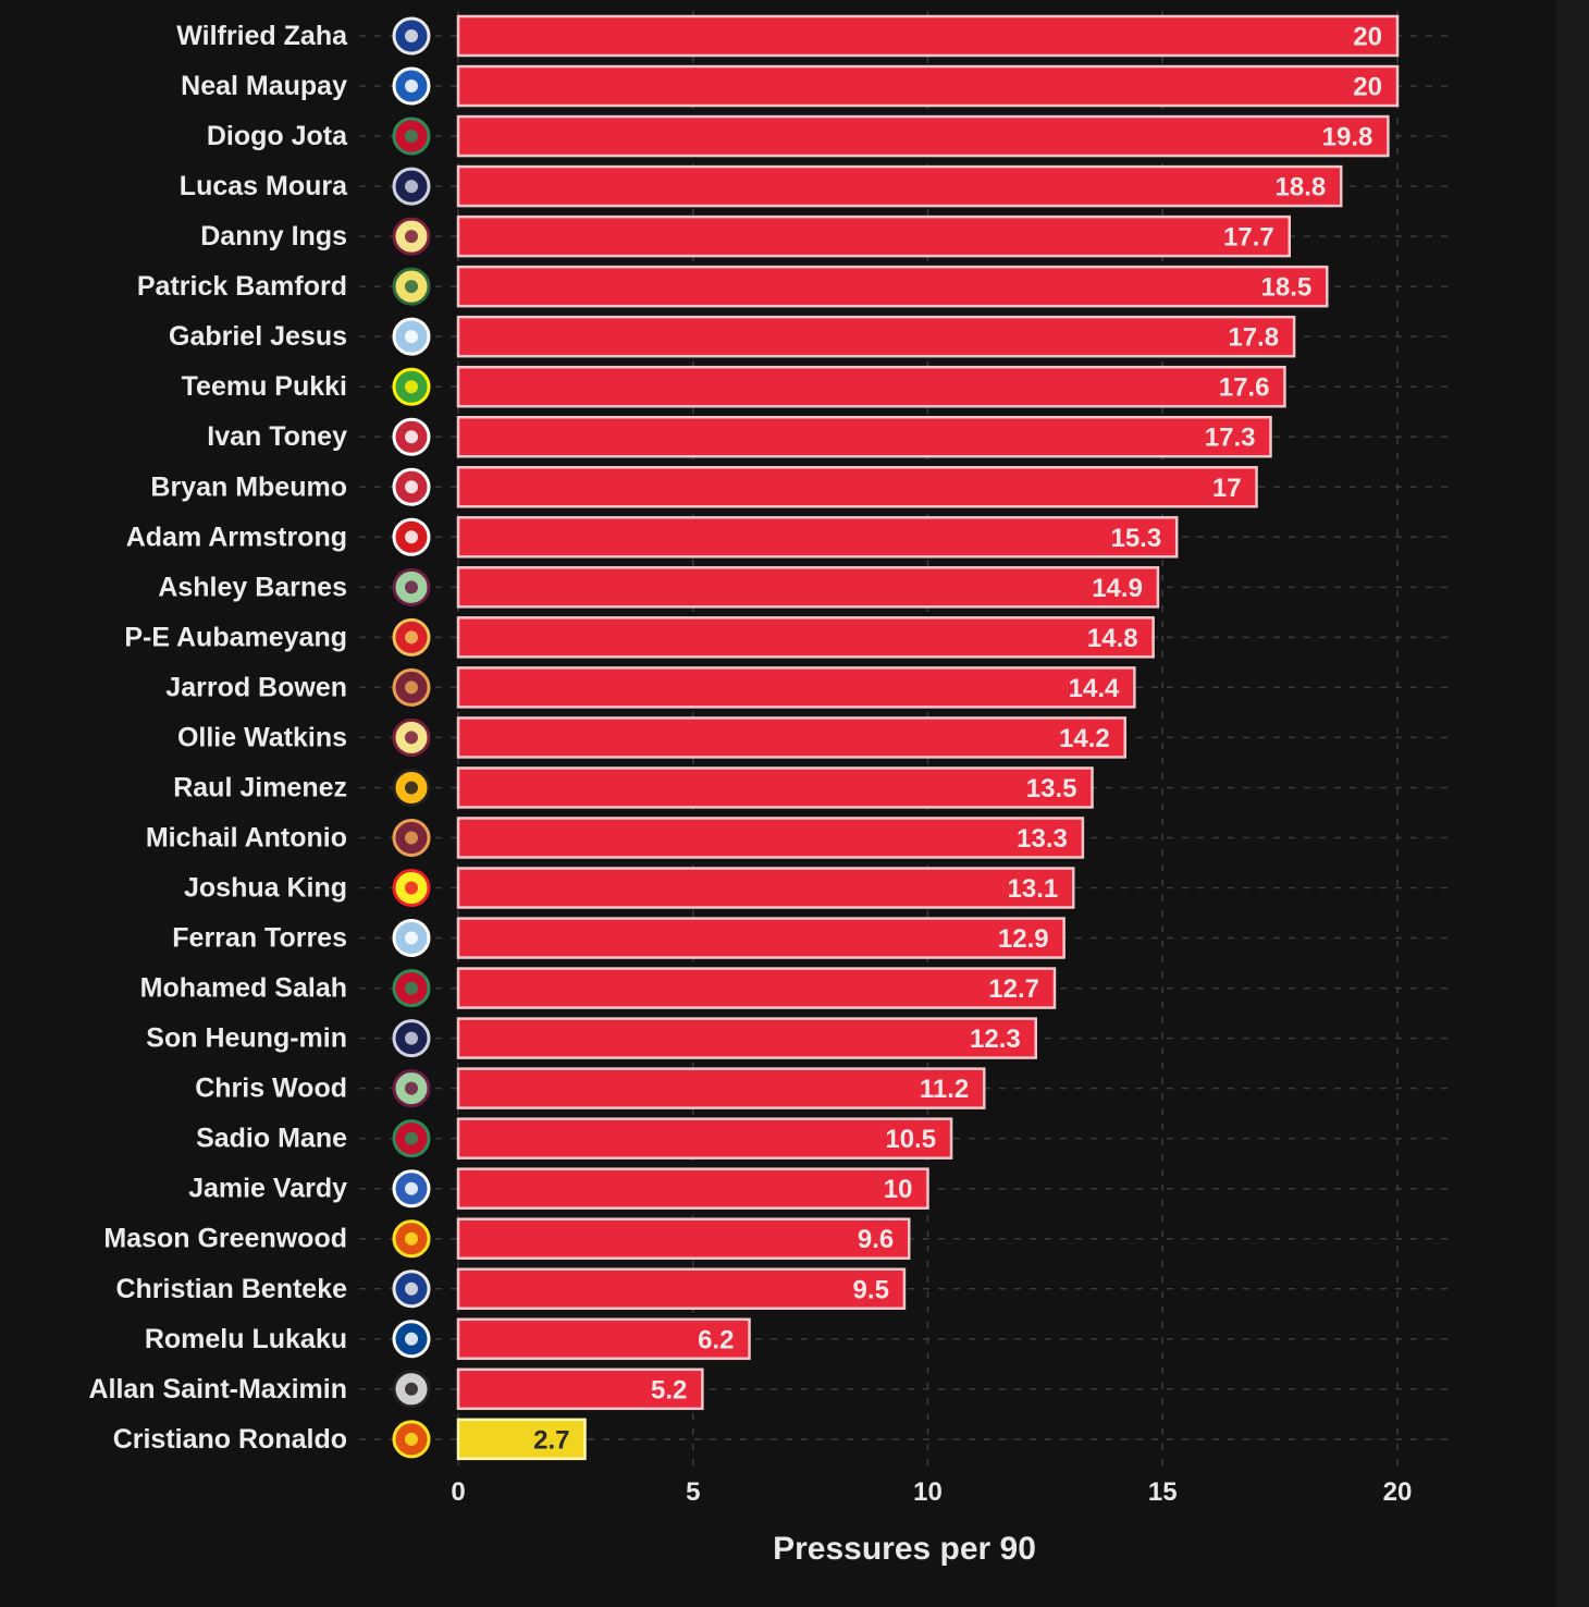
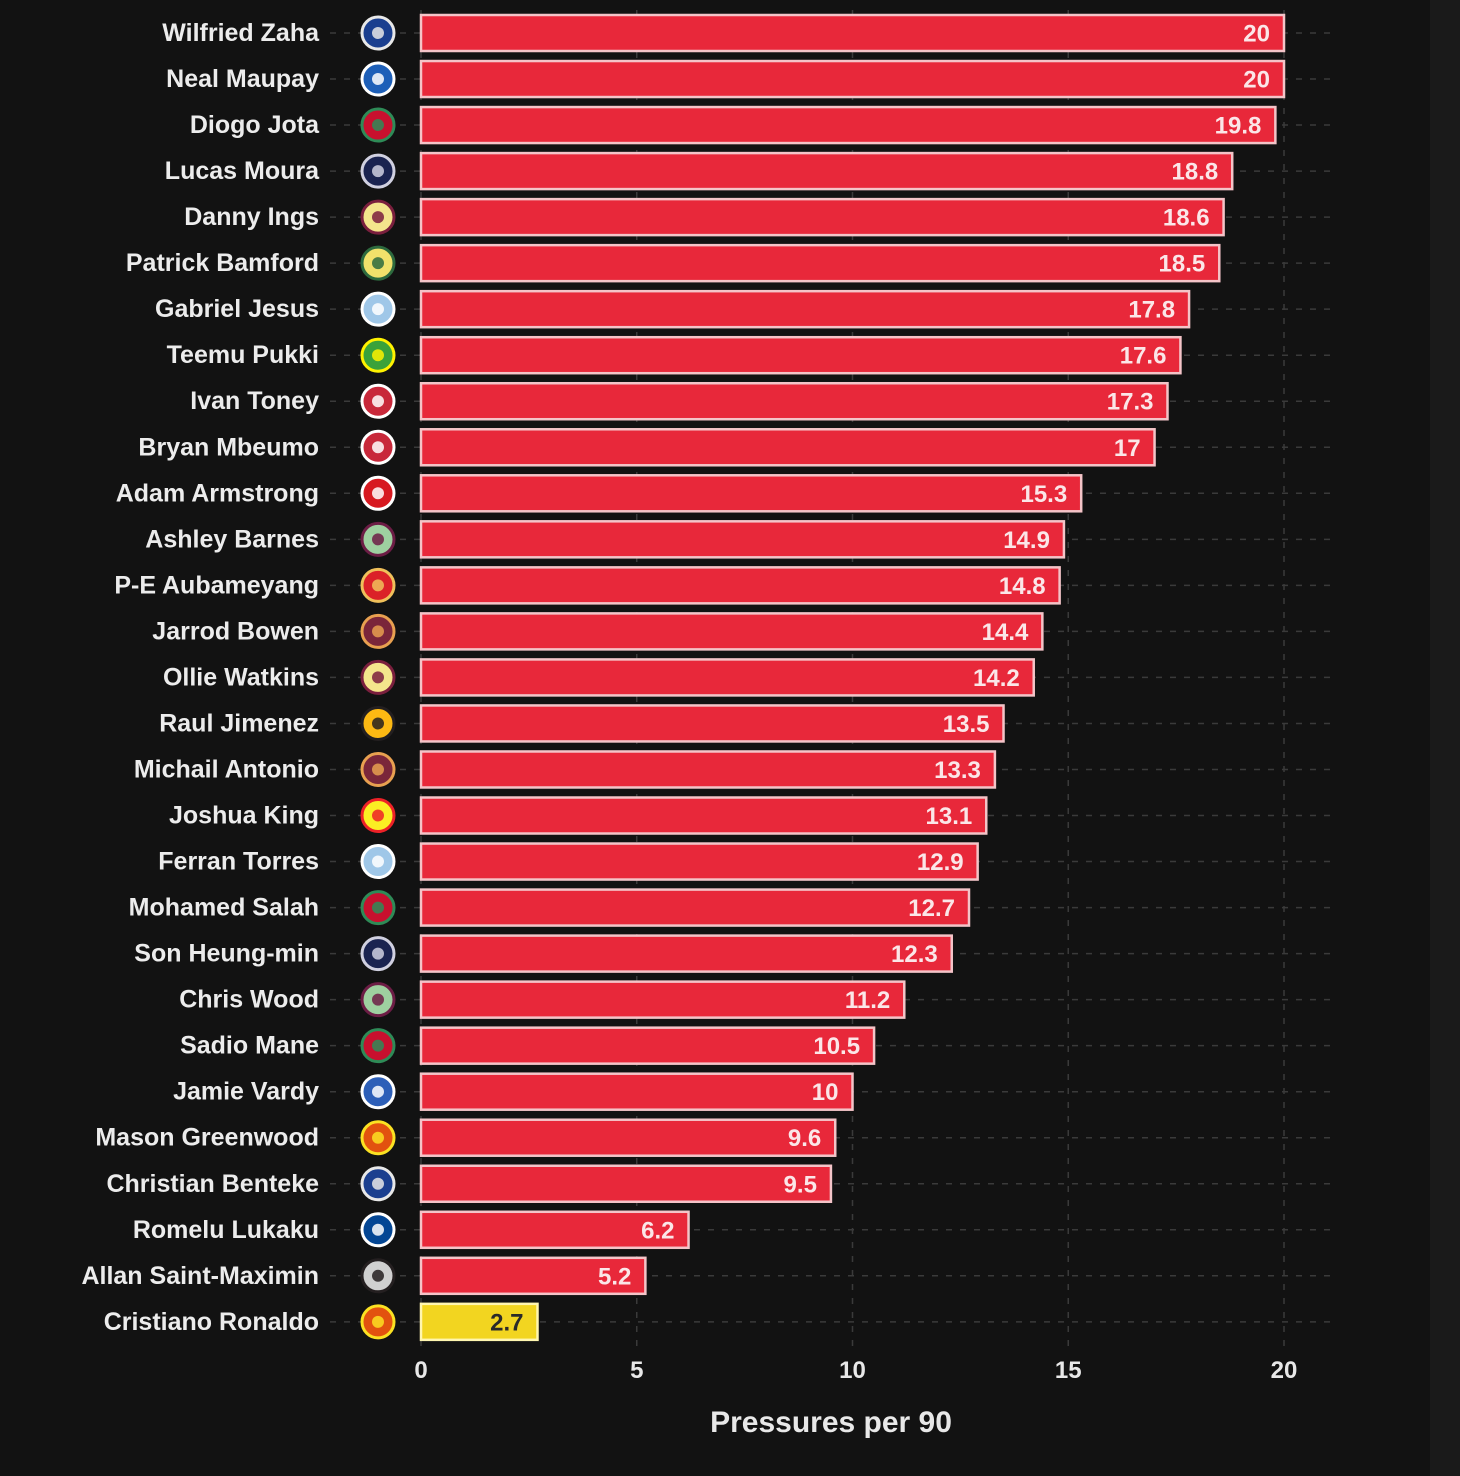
Danny Ings: 17.7 -> 18.6
